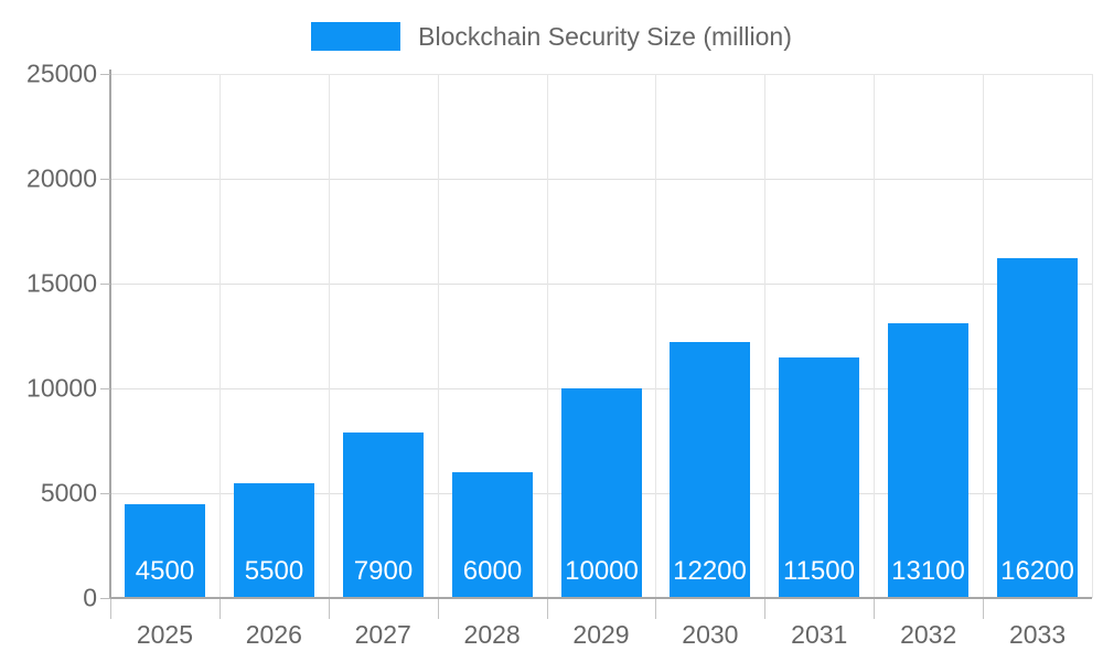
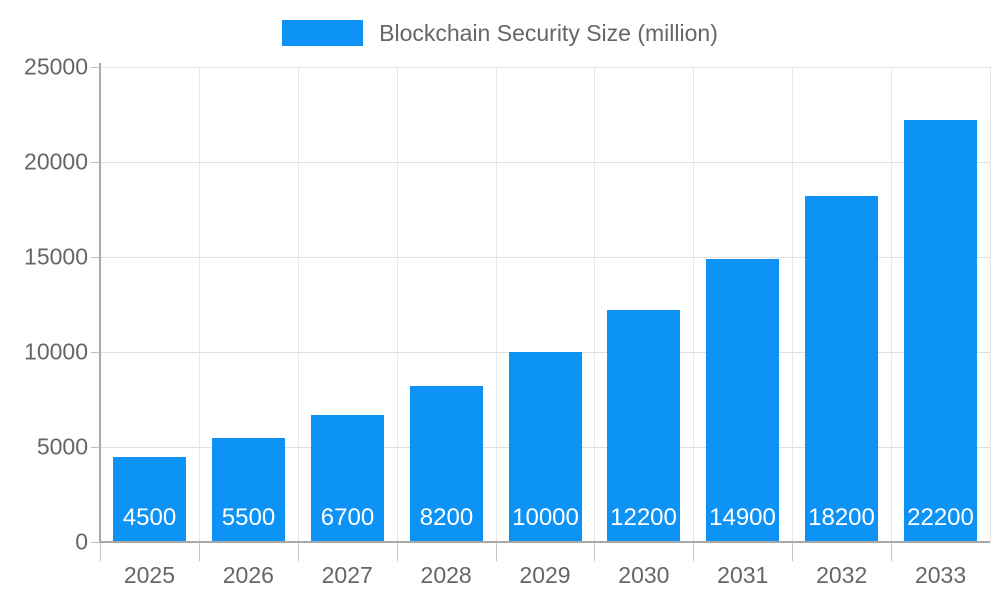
2027: 7900 -> 6700
2028: 6000 -> 8200
2031: 11500 -> 14900
2032: 13100 -> 18200
2033: 16200 -> 22200
